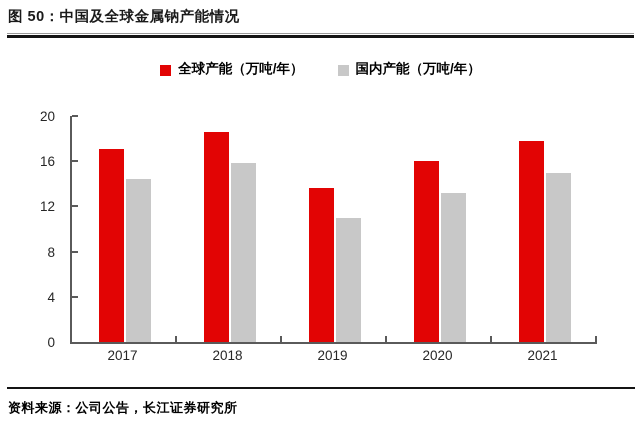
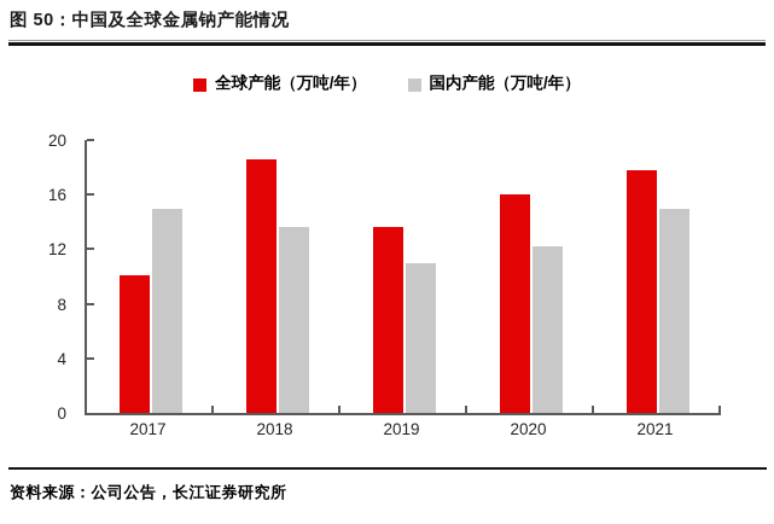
全球产能（万吨/年）/2017: 17.1 -> 10.1
国内产能（万吨/年）/2017: 14.4 -> 15.0
国内产能（万吨/年）/2018: 15.8 -> 13.6
国内产能（万吨/年）/2020: 13.2 -> 12.2
